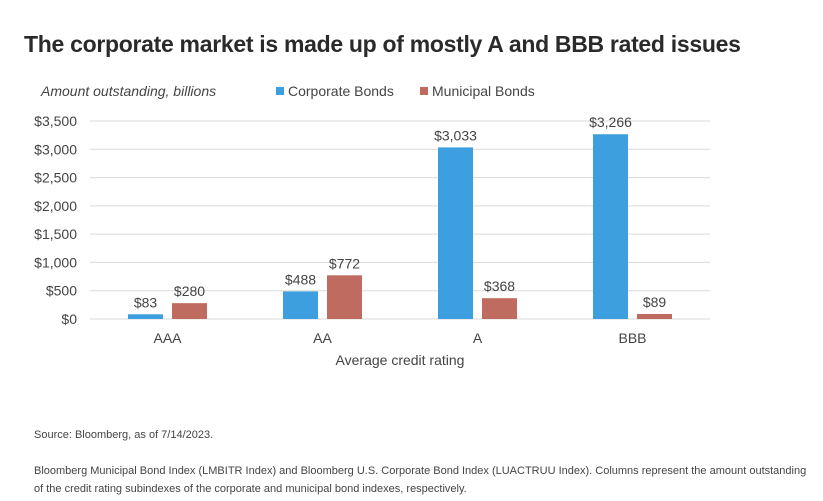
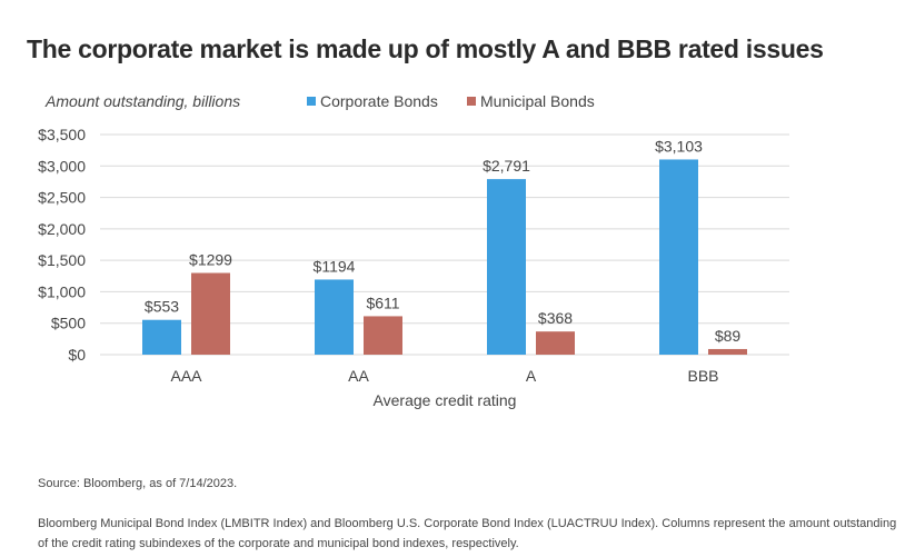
Corporate Bonds/AAA: $83 -> $553
Municipal Bonds/AAA: $280 -> $1299
Corporate Bonds/AA: $488 -> $1194
Municipal Bonds/AA: $772 -> $611
Corporate Bonds/A: $3,033 -> $2,791
Corporate Bonds/BBB: $3,266 -> $3,103
